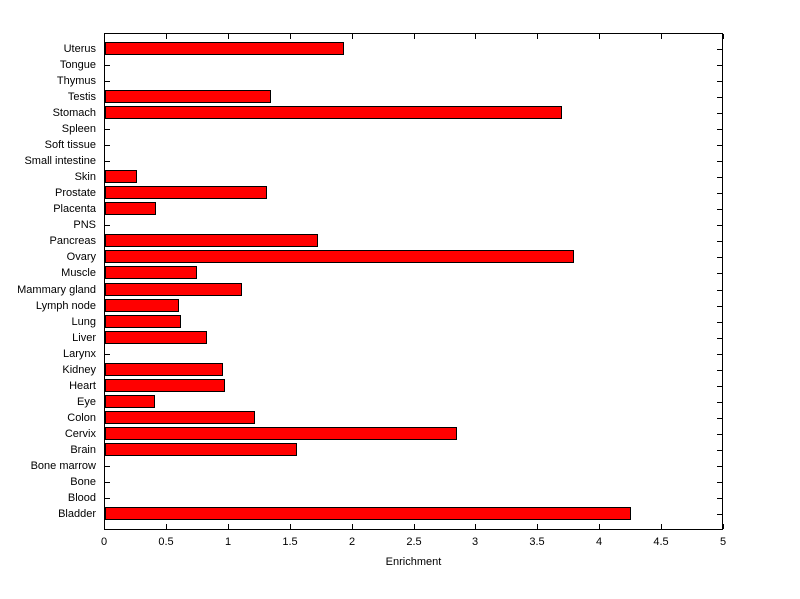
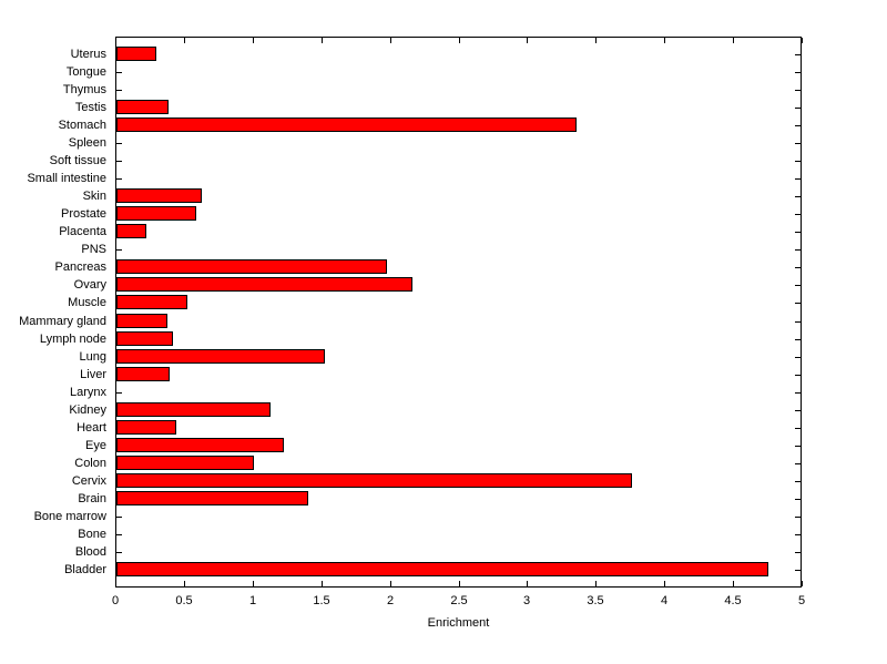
Uterus: 1.93 -> 0.29
Testis: 1.34 -> 0.38
Stomach: 3.69 -> 3.35
Skin: 0.26 -> 0.62
Prostate: 1.31 -> 0.58
Placenta: 0.41 -> 0.22
Pancreas: 1.72 -> 1.97
Ovary: 3.79 -> 2.16
Muscle: 0.74 -> 0.52
Mammary gland: 1.11 -> 0.37
Lymph node: 0.60 -> 0.41
Lung: 0.61 -> 1.52
Liver: 0.82 -> 0.39
Kidney: 0.95 -> 1.12
Heart: 0.97 -> 0.44
Eye: 0.40 -> 1.22
Colon: 1.21 -> 1.00
Cervix: 2.84 -> 3.76
Brain: 1.55 -> 1.40
Bladder: 4.25 -> 4.75
